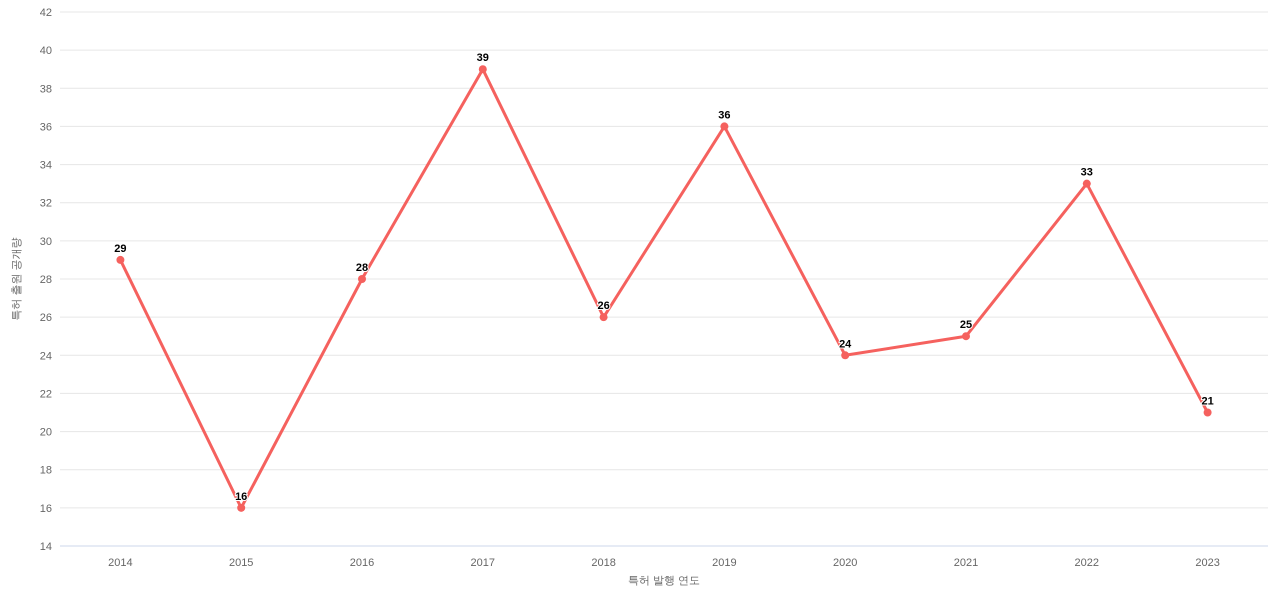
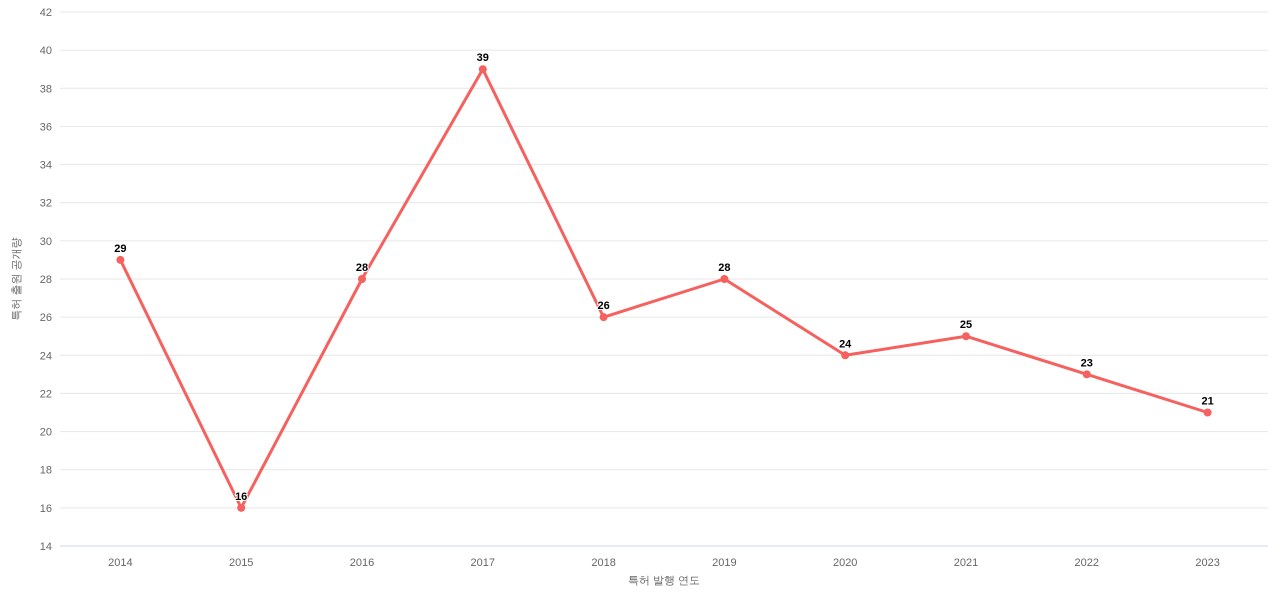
2019: 36 -> 28
2022: 33 -> 23
